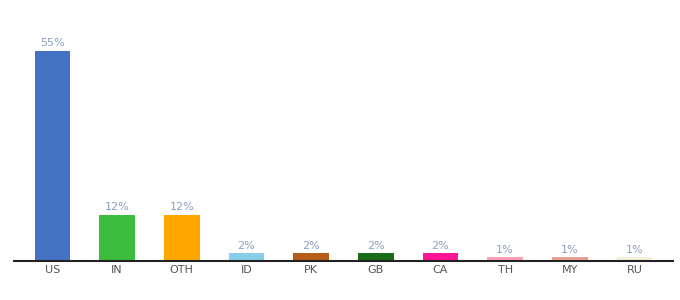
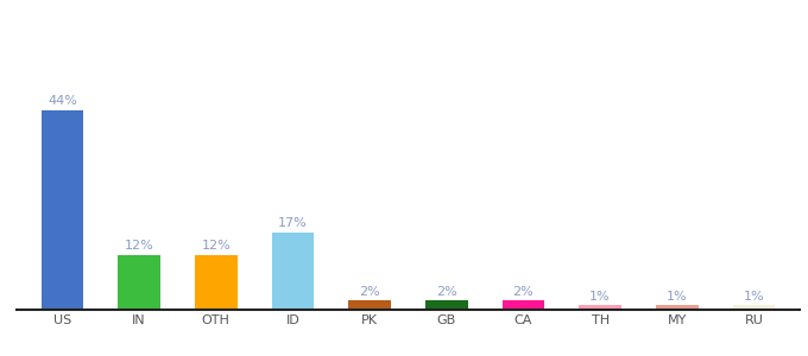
US: 55% -> 44%
ID: 2% -> 17%
